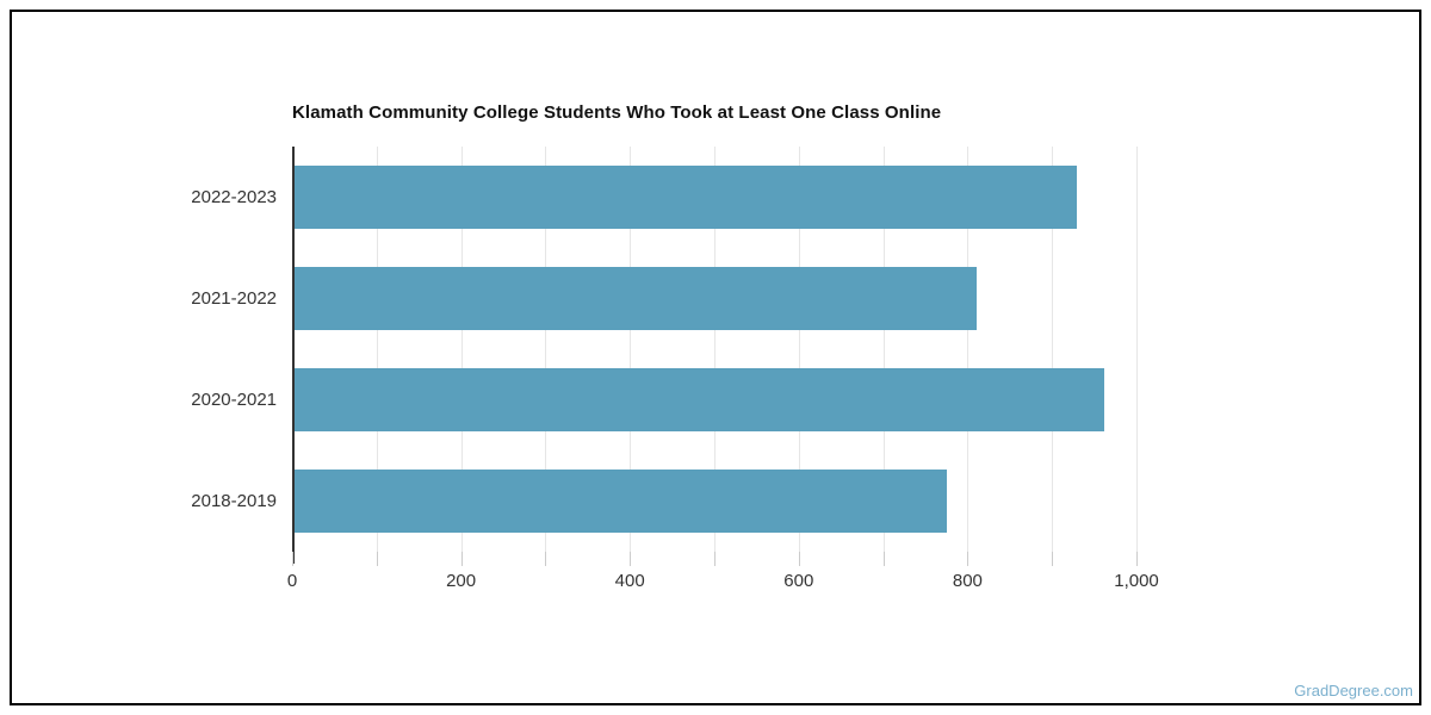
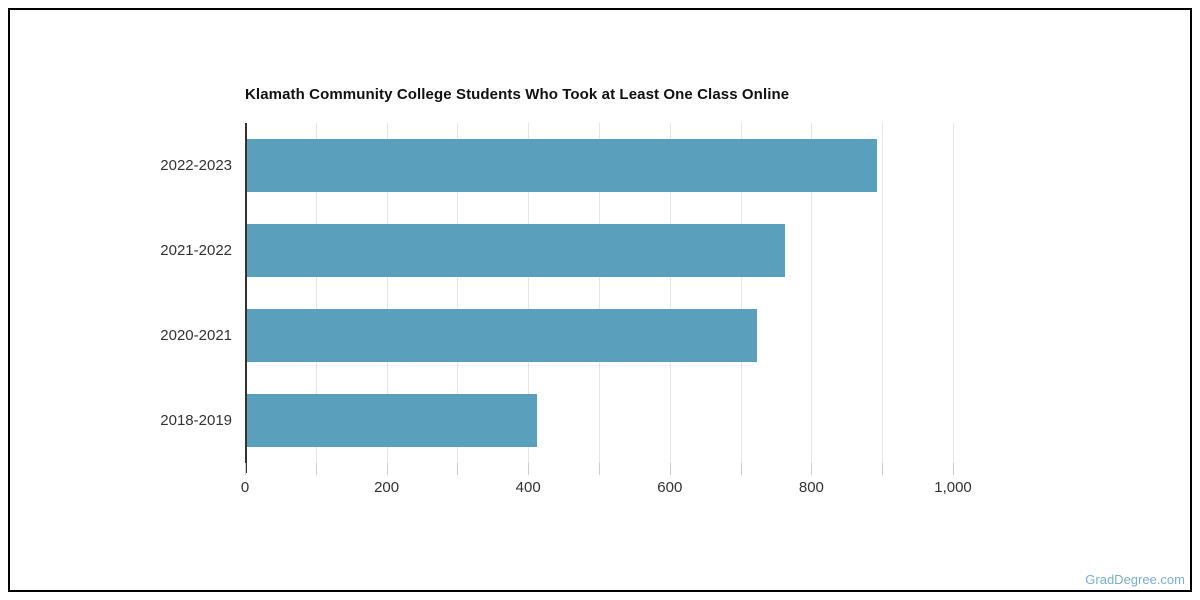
2022-2023: 930 -> 890
2021-2022: 810 -> 760
2020-2021: 960 -> 720
2018-2019: 770 -> 410
